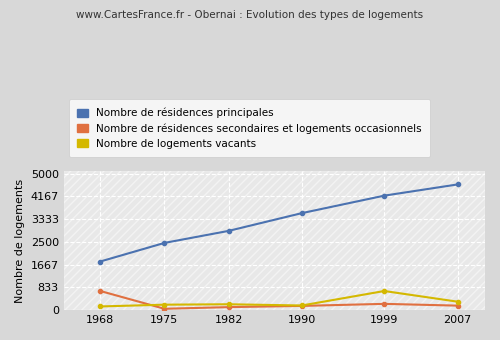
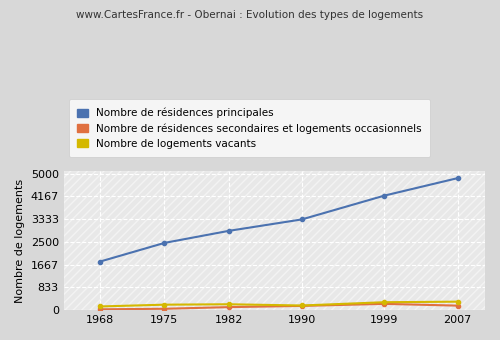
Nombre de résidences secondaires et logements occasionnels/1968: 700 -> 30
Nombre de résidences principales/1990: 3550 -> 3320
Nombre de logements vacants/1999: 700 -> 290
Nombre de résidences principales/2007: 4600 -> 4830
